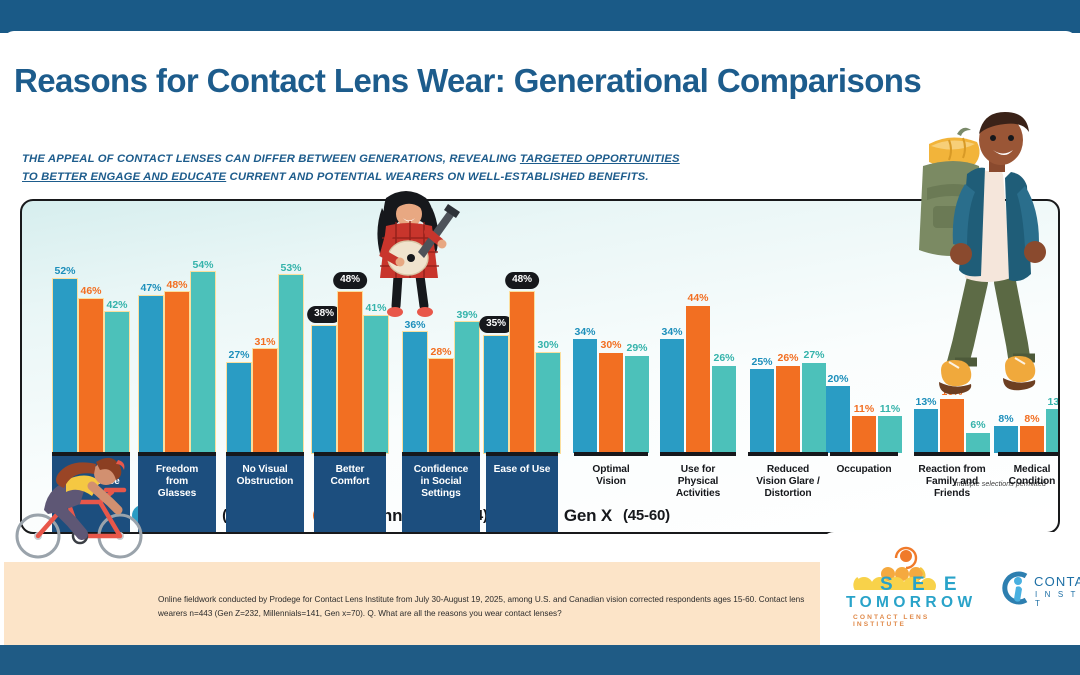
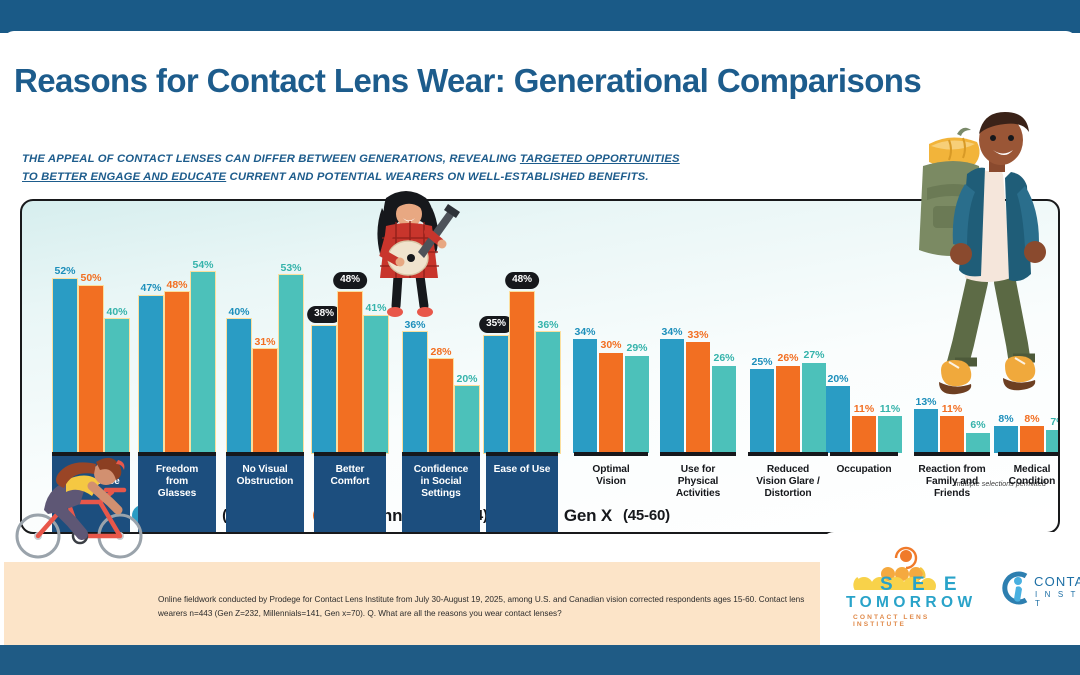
Millennials (29-44)/Personal Appearance: 46% -> 50%
Gen X (45-60)/Personal Appearance: 42% -> 40%
Gen Z (15-28)/No Visual Obstruction: 27% -> 40%
Gen X (45-60)/Confidence in Social Settings: 39% -> 20%
Gen X (45-60)/Ease of Use: 30% -> 36%
Millennials (29-44)/Use for Physical Activities: 44% -> 33%
Millennials (29-44)/Reaction from Family and Friends: 16% -> 11%
Gen X (45-60)/Medical Condition: 13% -> 7%
